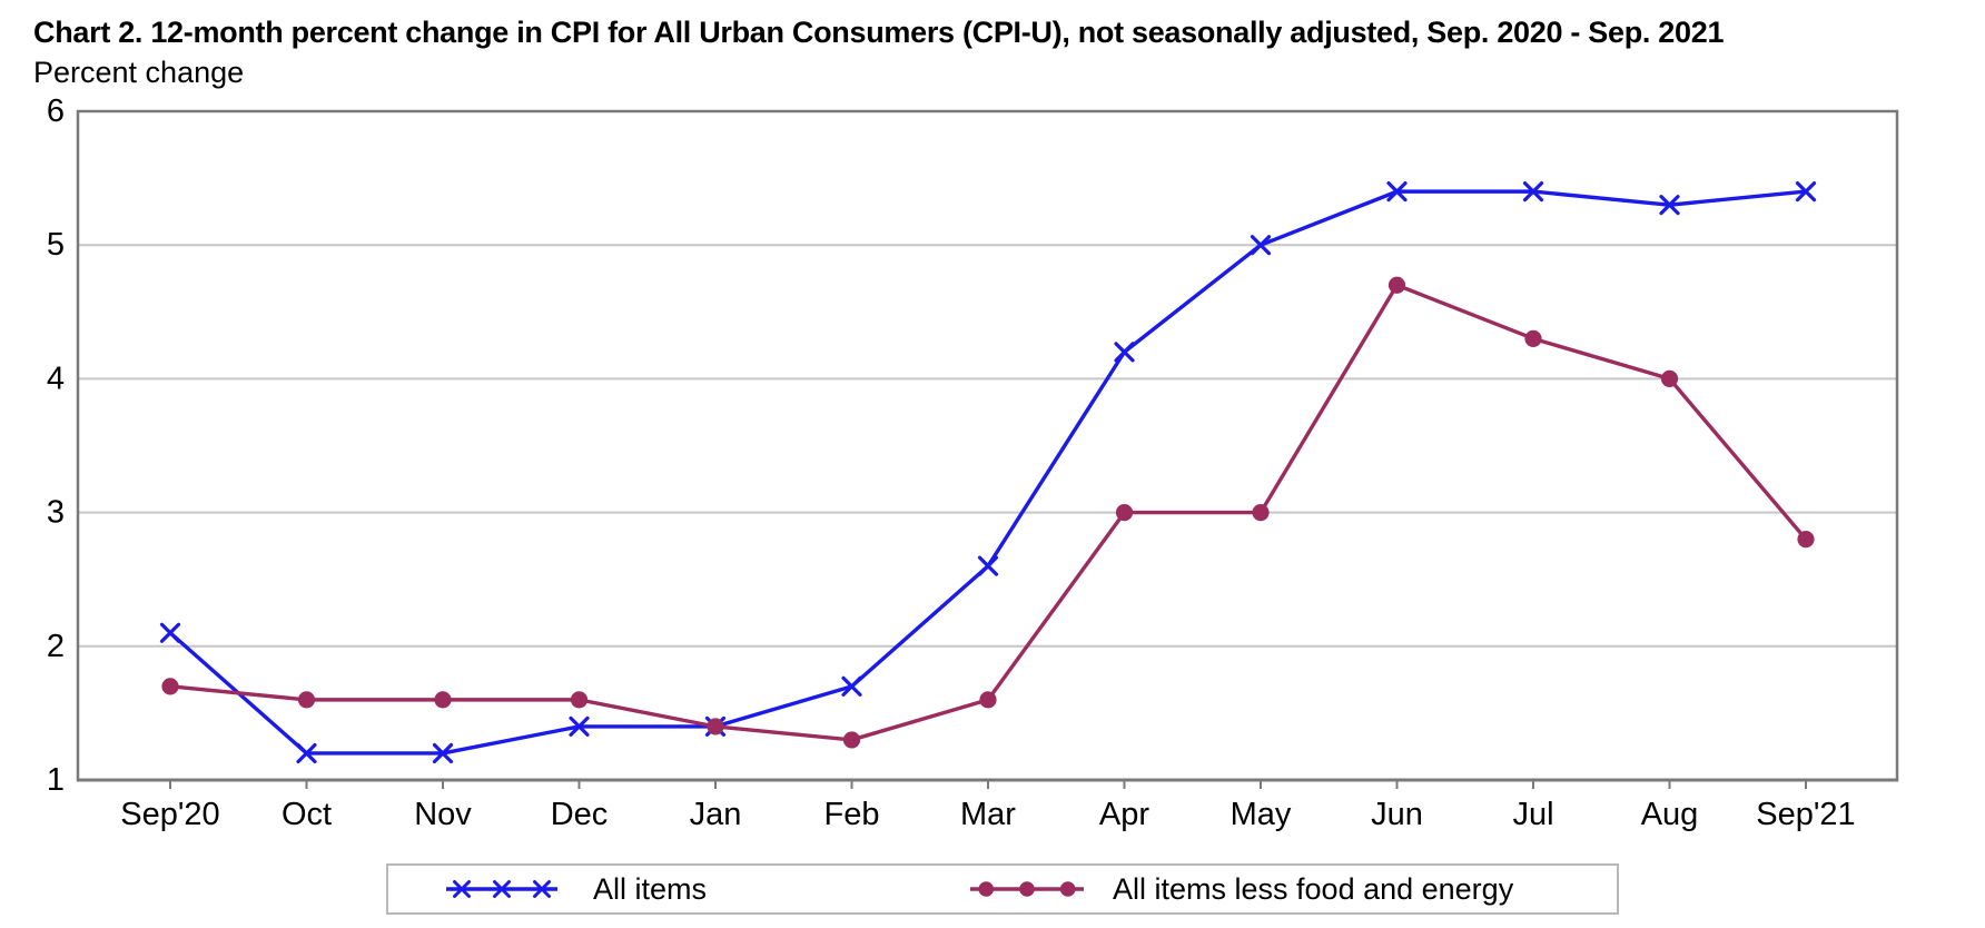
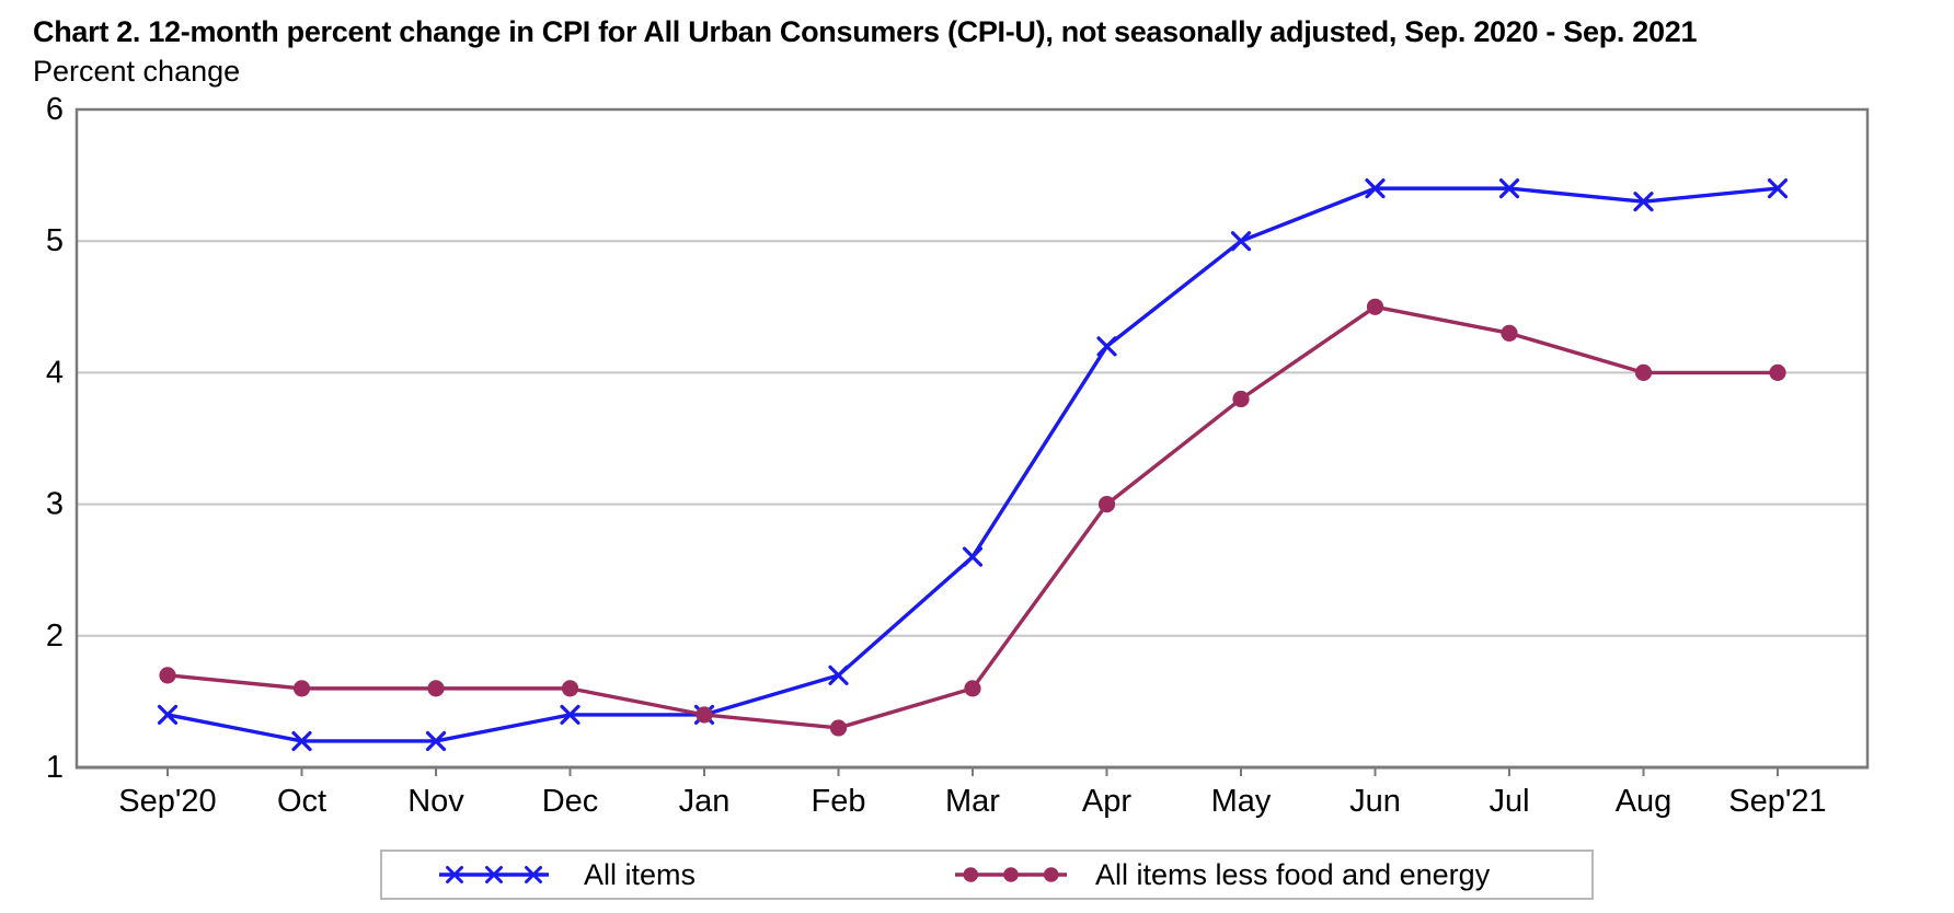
All items/Sep'20: 2.1 -> 1.4
All items less food and energy/May: 3.0 -> 3.8
All items less food and energy/Jun: 4.7 -> 4.5
All items less food and energy/Sep'21: 2.8 -> 4.0
